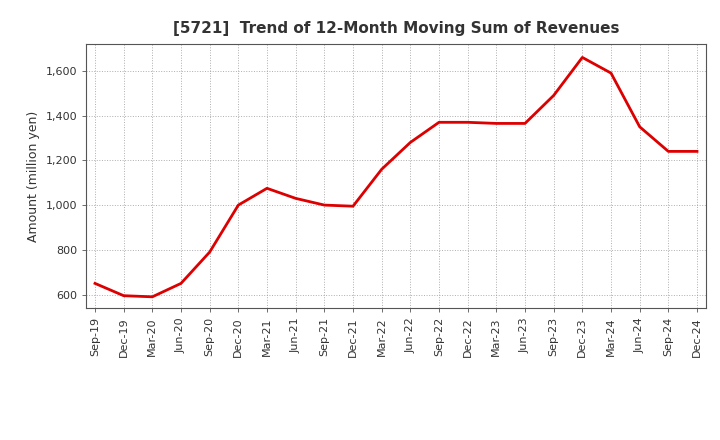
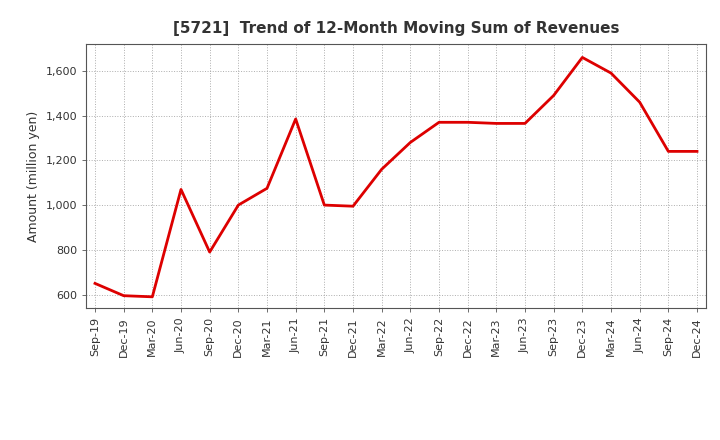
Jun-20: 650 -> 1,070
Jun-21: 1,030 -> 1,385
Jun-24: 1,350 -> 1,460
